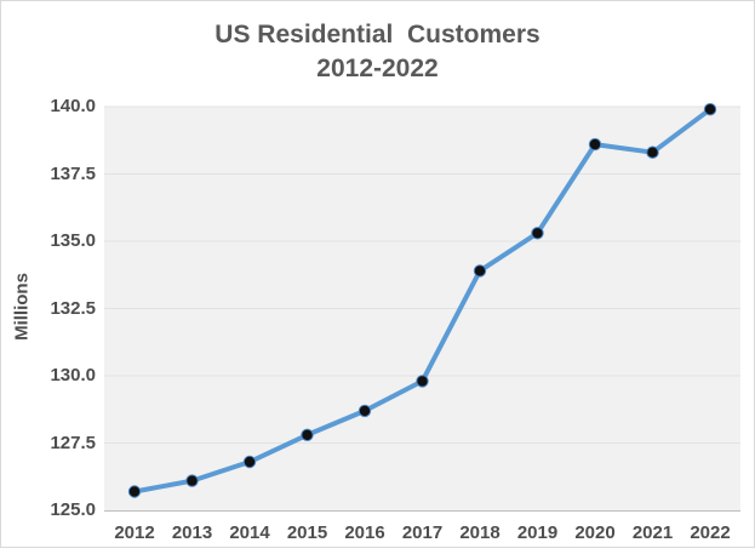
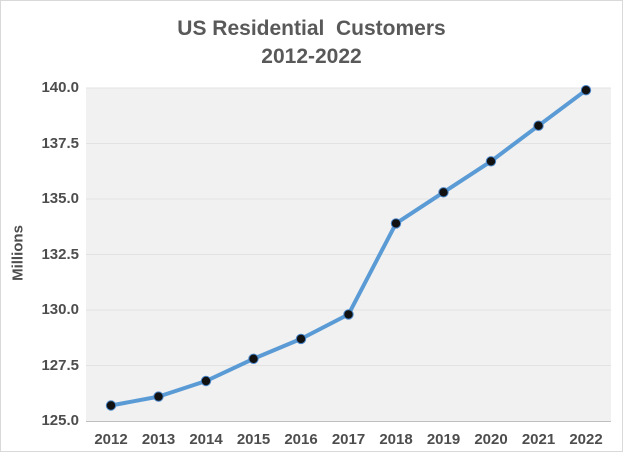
2020: 138.6 -> 136.7
